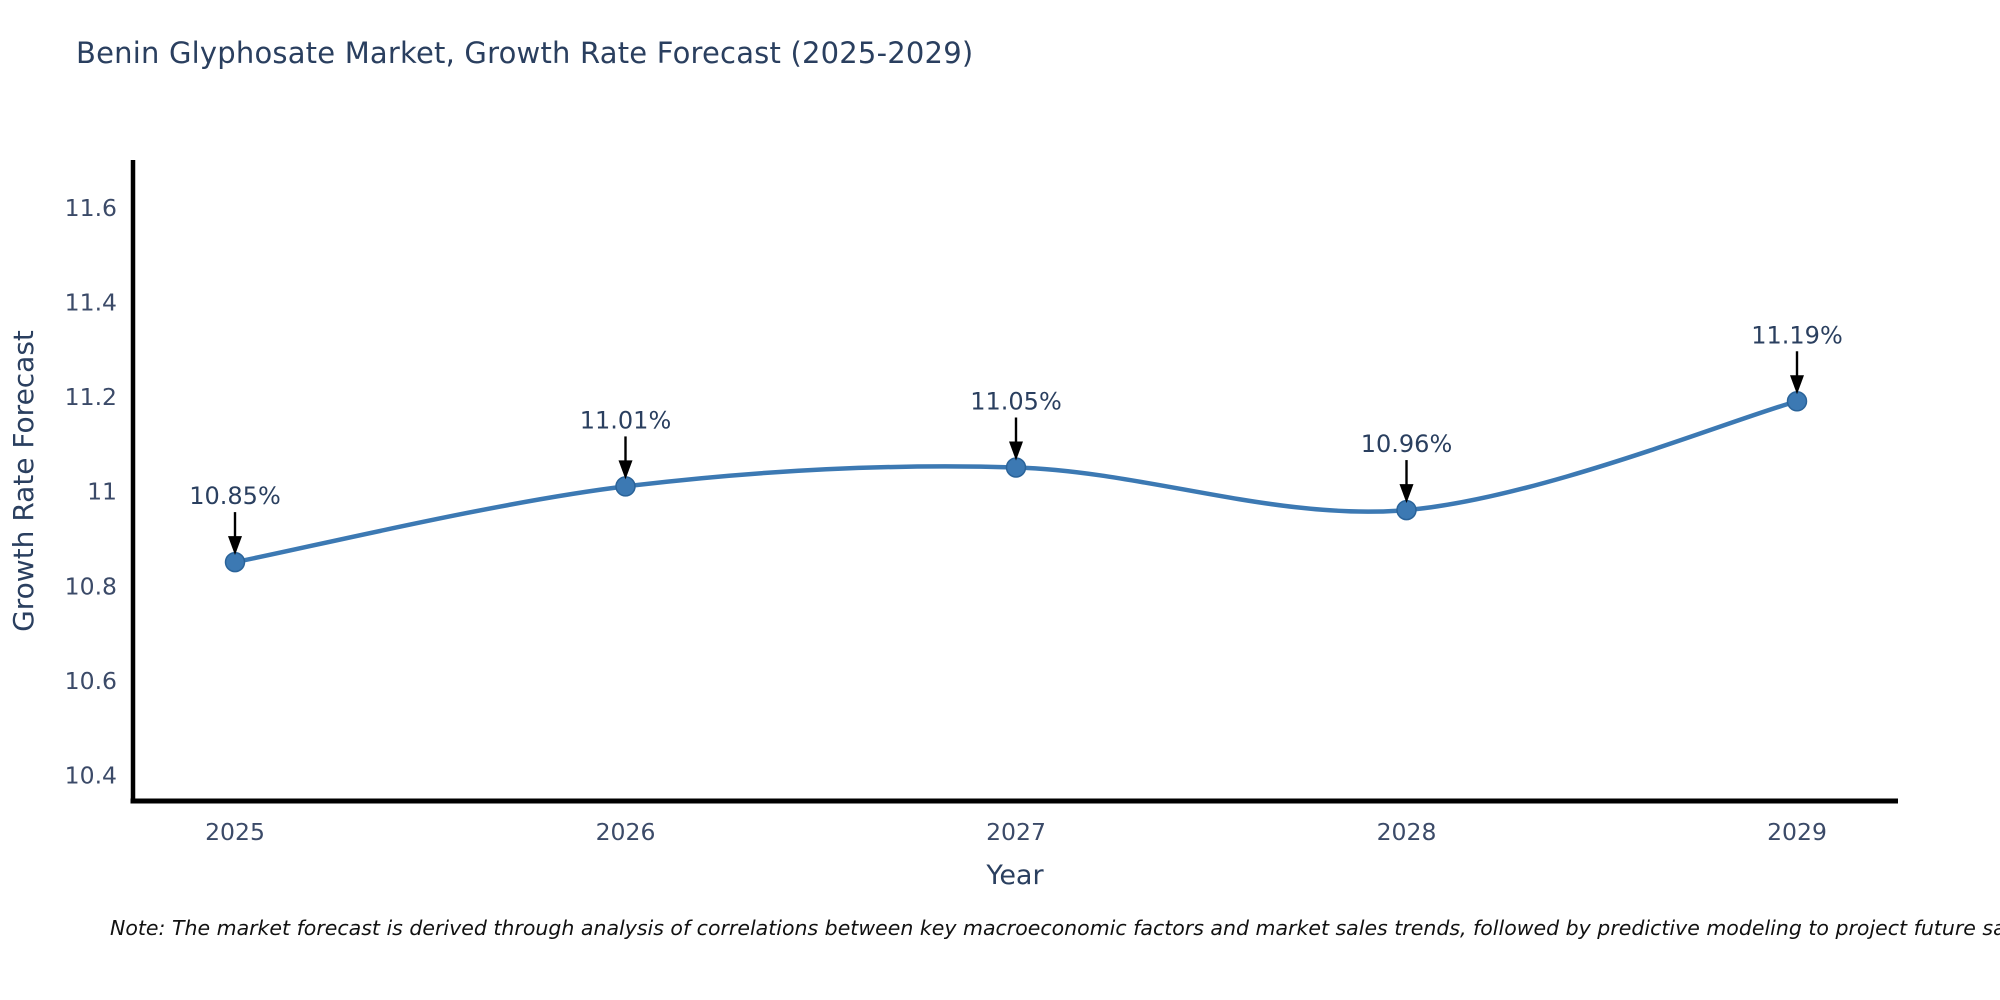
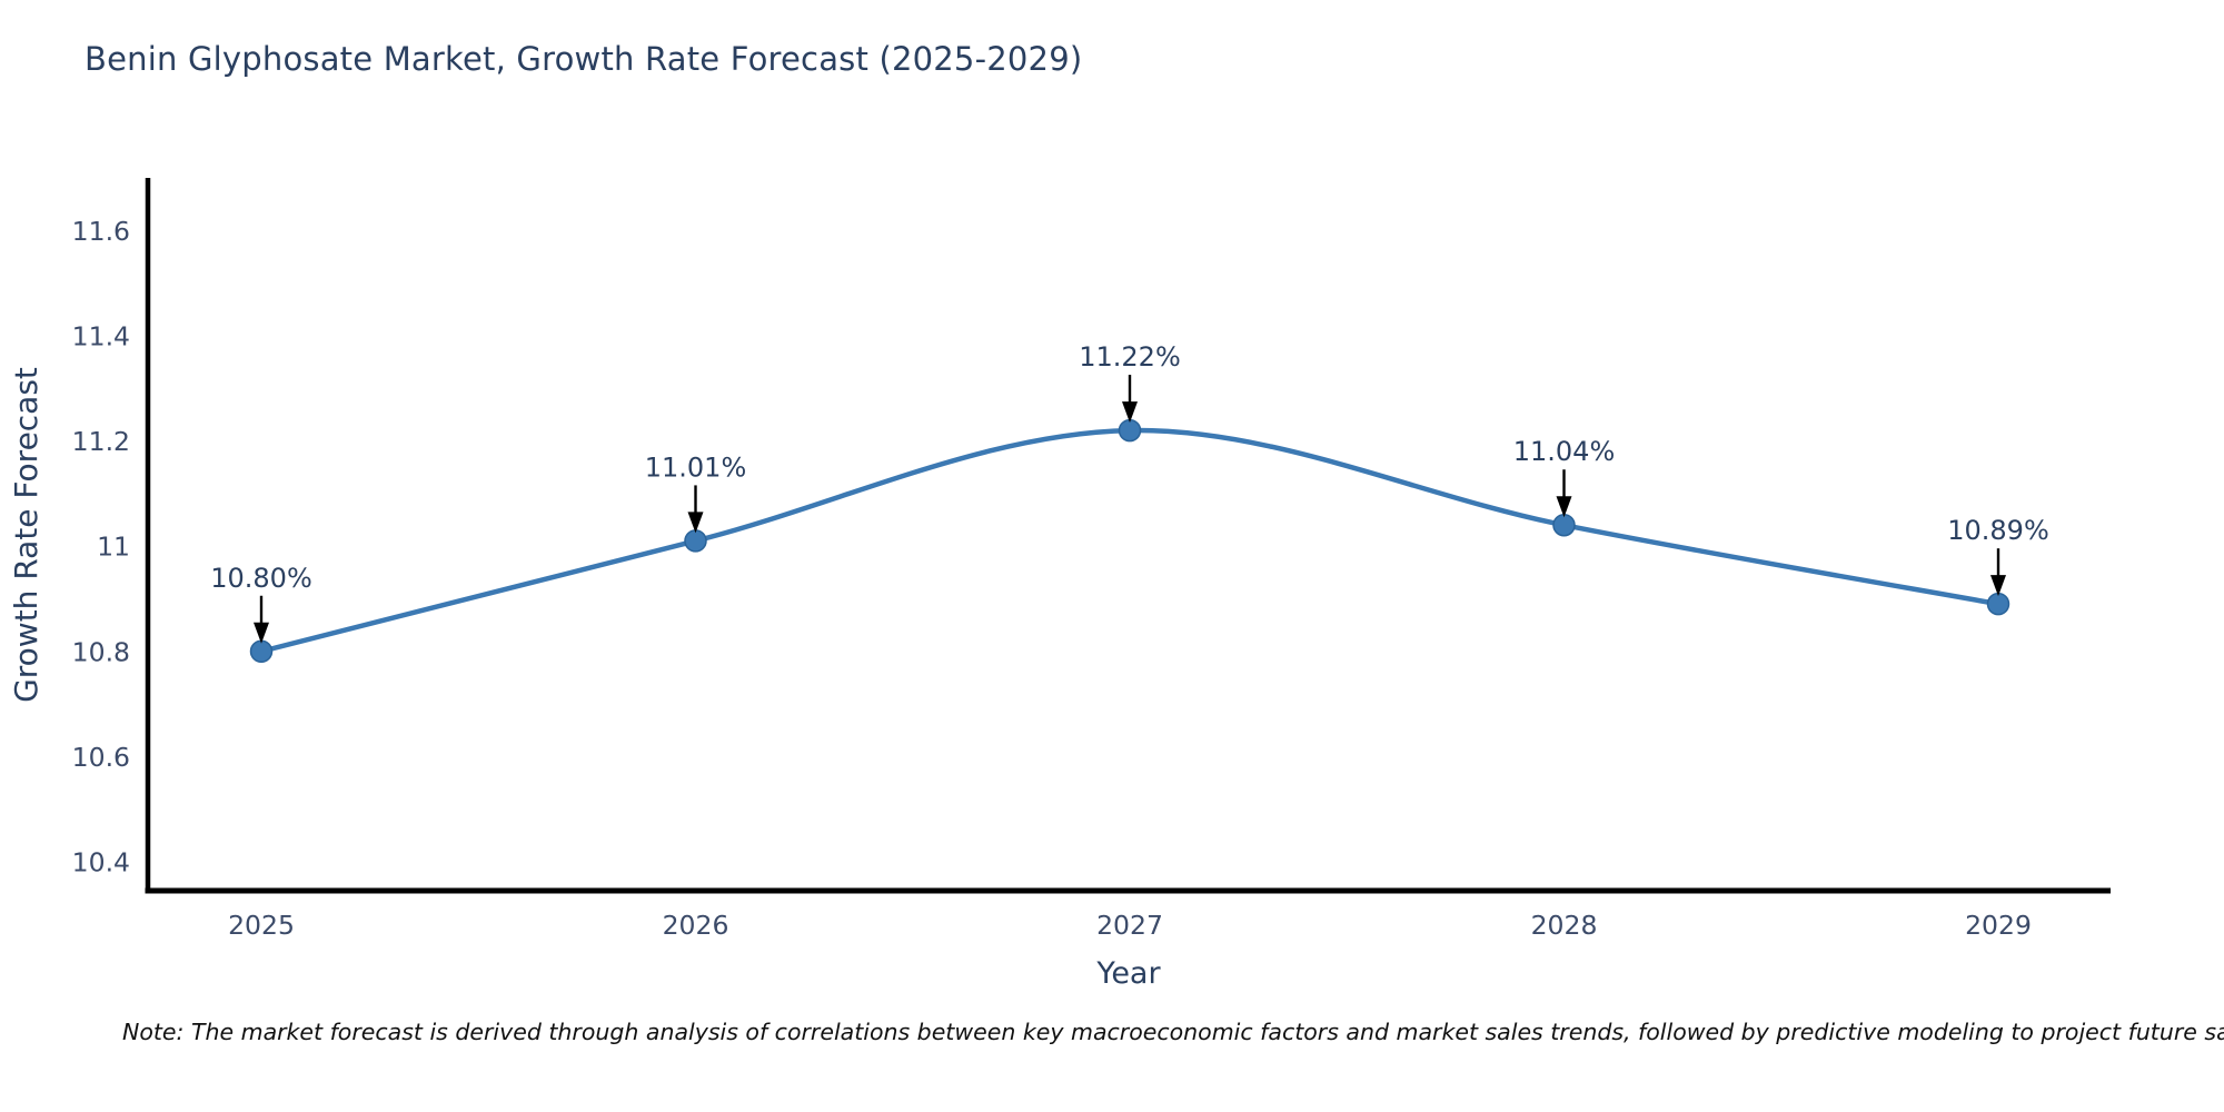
2025: 10.85% -> 10.80%
2027: 11.05% -> 11.22%
2028: 10.96% -> 11.04%
2029: 11.19% -> 10.89%
